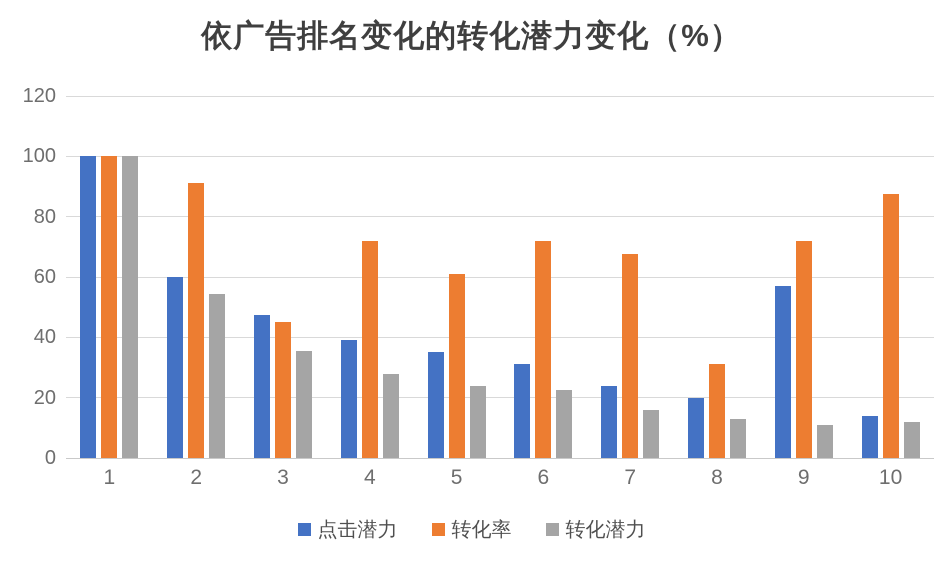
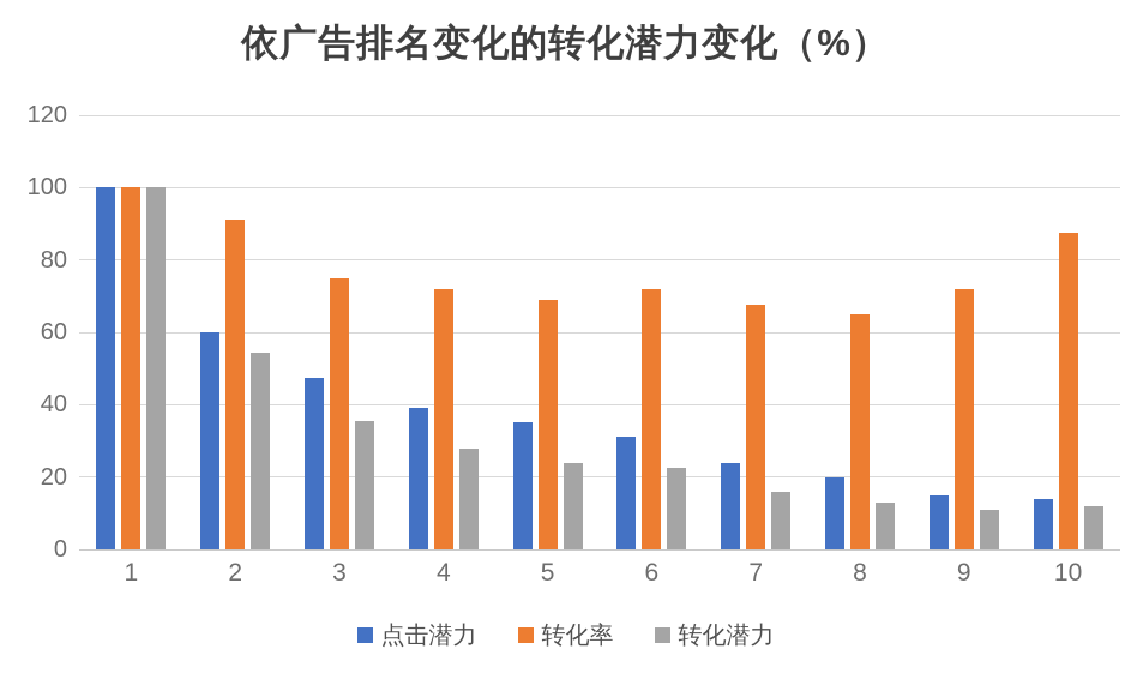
转化率/3: 45 -> 75
转化率/5: 61 -> 69
转化率/8: 31 -> 65
点击潜力/9: 57 -> 15
